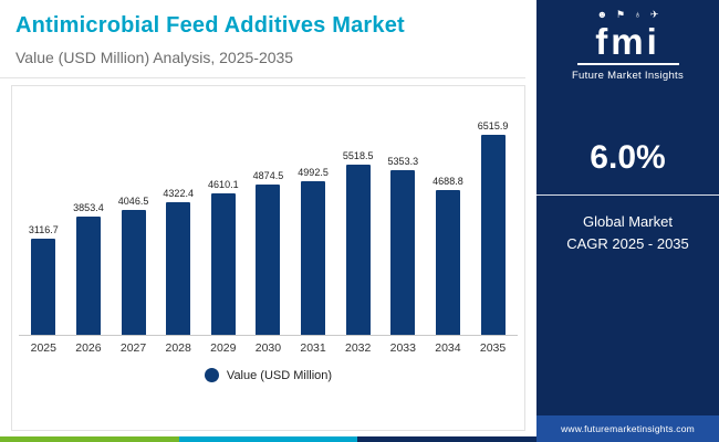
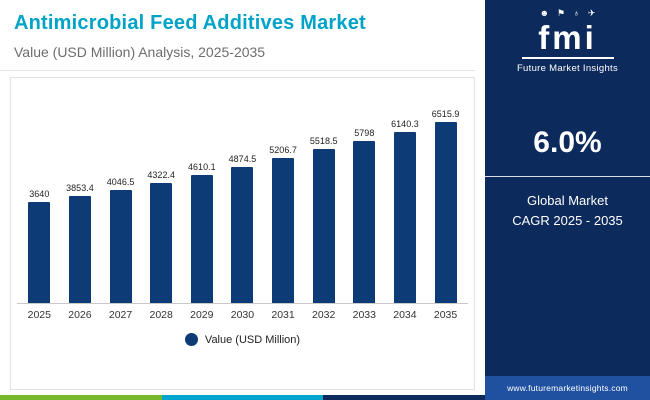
2025: 3116.7 -> 3640
2031: 4992.5 -> 5206.7
2033: 5353.3 -> 5798
2034: 4688.8 -> 6140.3
